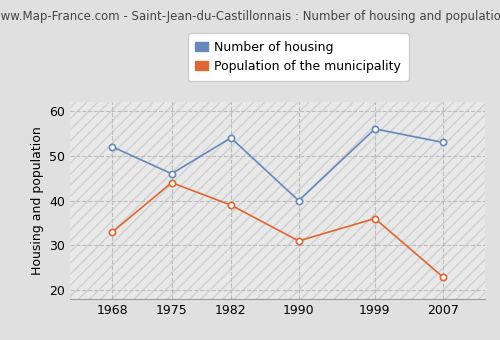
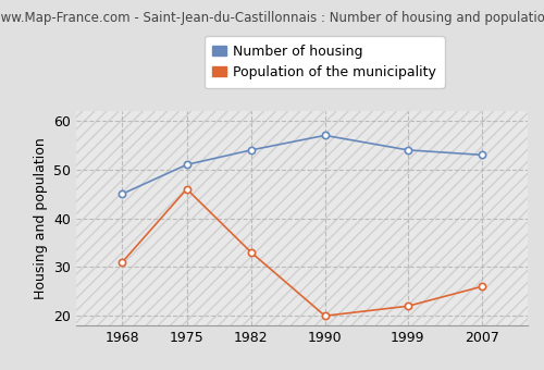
Number of housing/1968: 52 -> 45
Population of the municipality/1968: 33 -> 31
Number of housing/1975: 46 -> 51
Population of the municipality/1975: 44 -> 46
Population of the municipality/1982: 39 -> 33
Number of housing/1990: 40 -> 57
Population of the municipality/1990: 31 -> 20
Number of housing/1999: 56 -> 54
Population of the municipality/1999: 36 -> 22
Population of the municipality/2007: 23 -> 26
